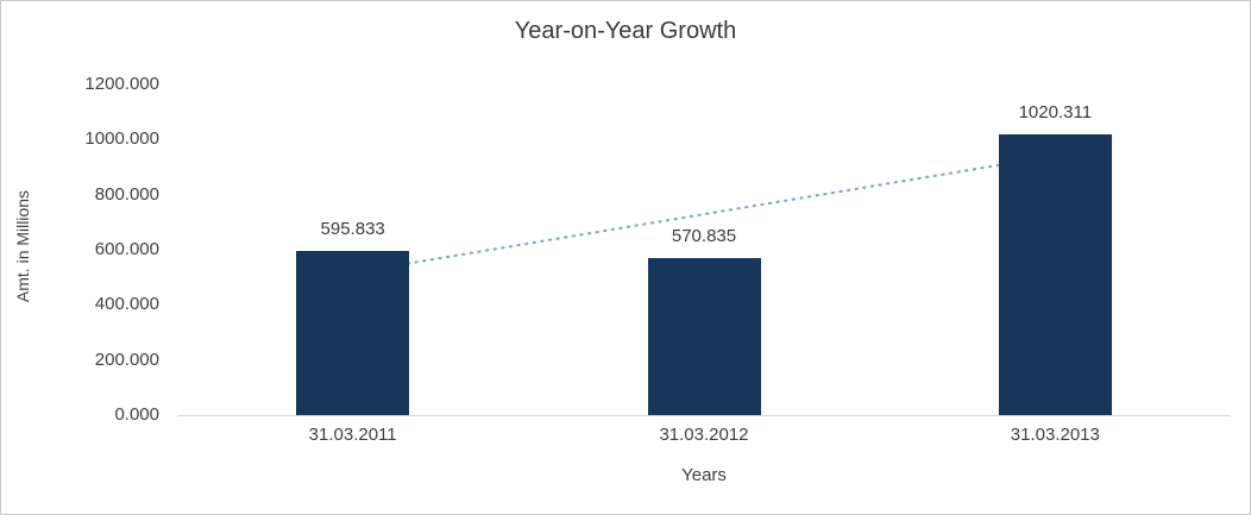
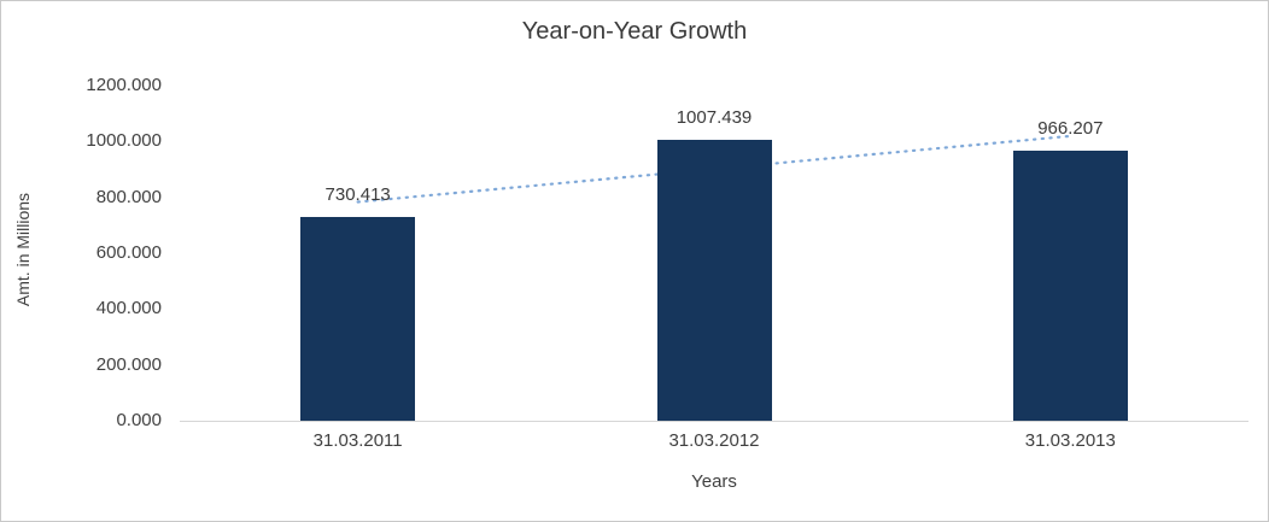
31.03.2011: 595.833 -> 730.413
31.03.2012: 570.835 -> 1007.439
31.03.2013: 1020.311 -> 966.207
